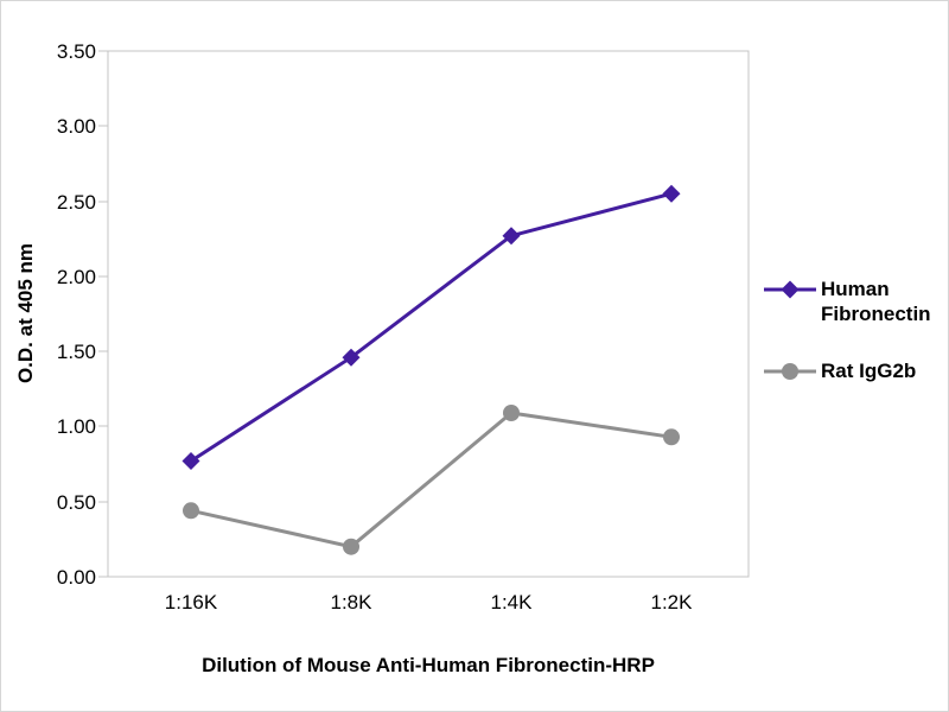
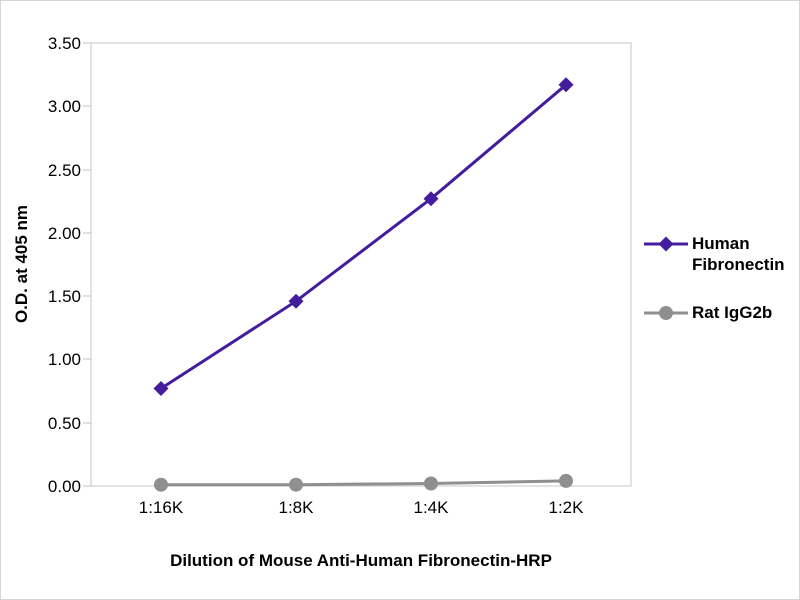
Rat IgG2b/1:16K: 0.44 -> 0.01
Rat IgG2b/1:8K: 0.20 -> 0.01
Rat IgG2b/1:4K: 1.09 -> 0.02
Human Fibronectin/1:2K: 2.55 -> 3.17
Rat IgG2b/1:2K: 0.93 -> 0.04
